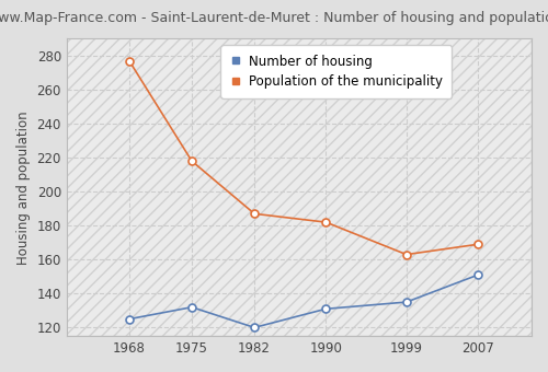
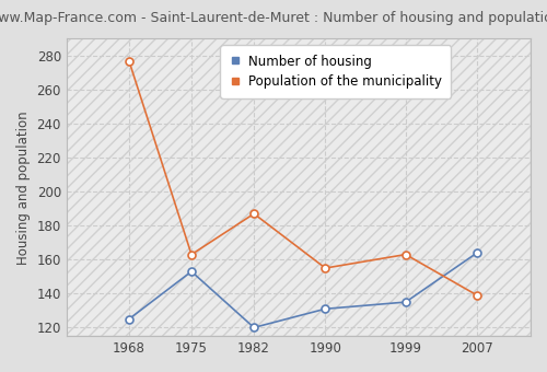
Number of housing/1975: 132 -> 153
Population of the municipality/1975: 218 -> 163
Population of the municipality/1990: 182 -> 155
Number of housing/2007: 151 -> 164
Population of the municipality/2007: 169 -> 139
